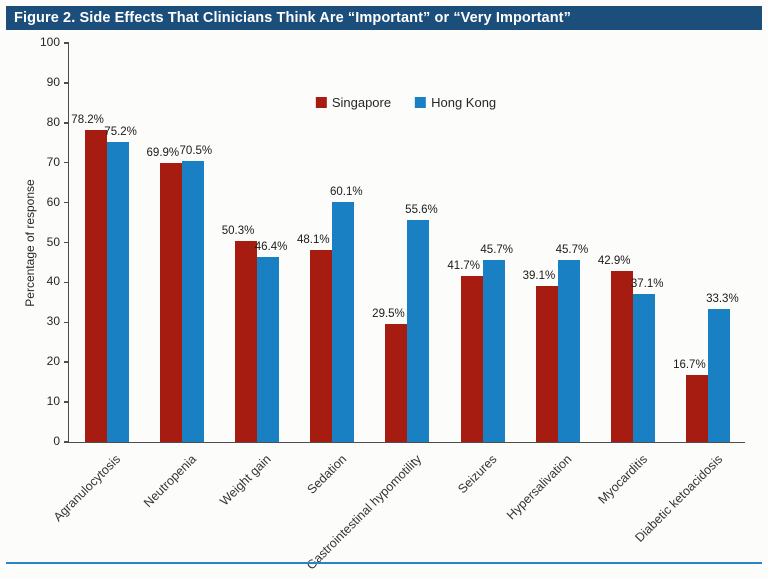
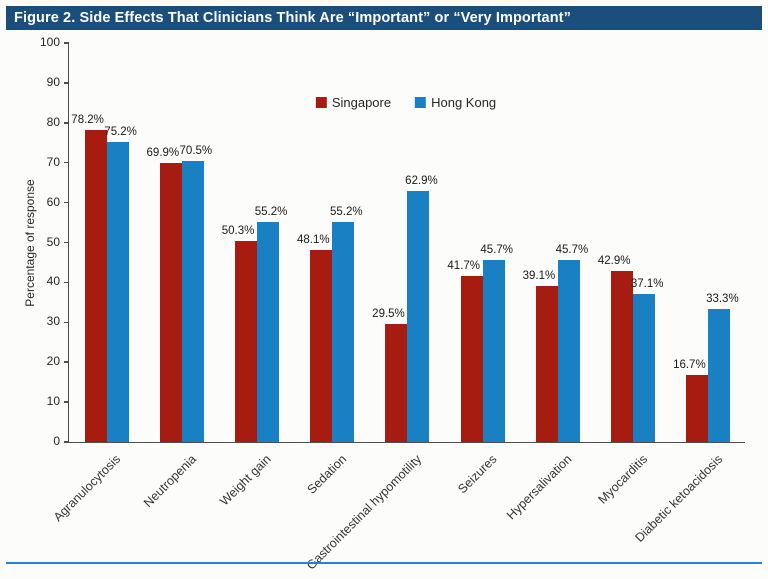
Hong Kong/Weight gain: 46.4% -> 55.2%
Hong Kong/Sedation: 60.1% -> 55.2%
Hong Kong/Gastrointestinal hypomotility: 55.6% -> 62.9%
